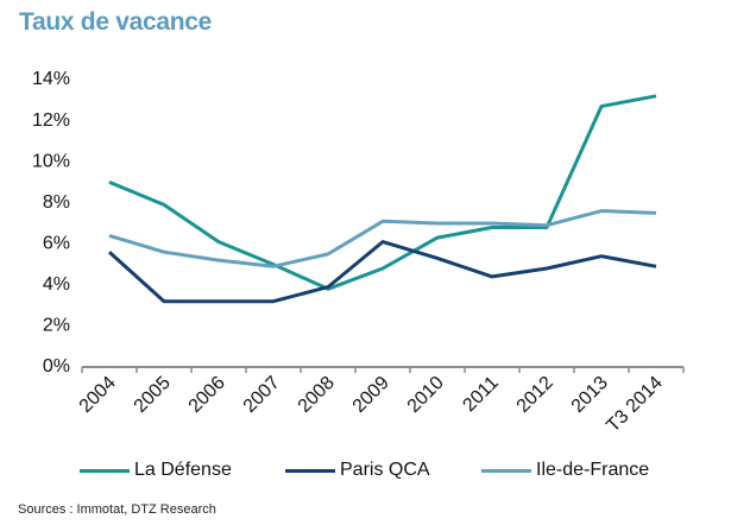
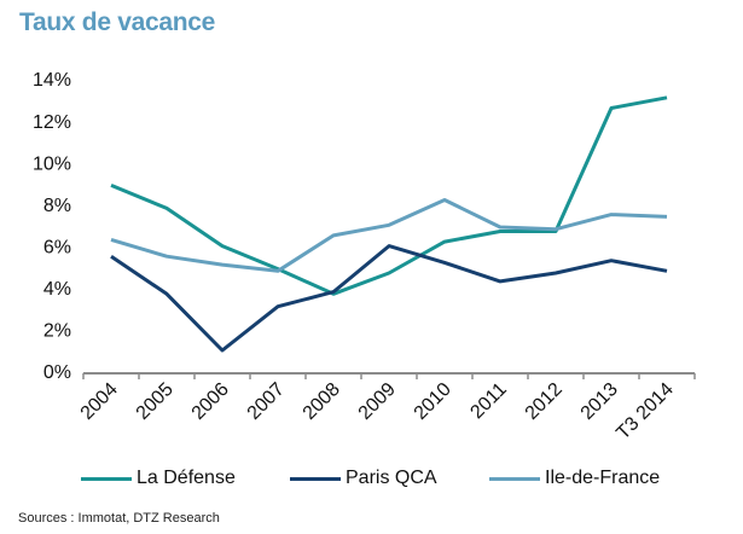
Paris QCA/2005: 3.2% -> 3.8%
Paris QCA/2006: 3.2% -> 1.1%
Ile-de-France/2008: 5.5% -> 6.6%
Ile-de-France/2010: 7.0% -> 8.3%
